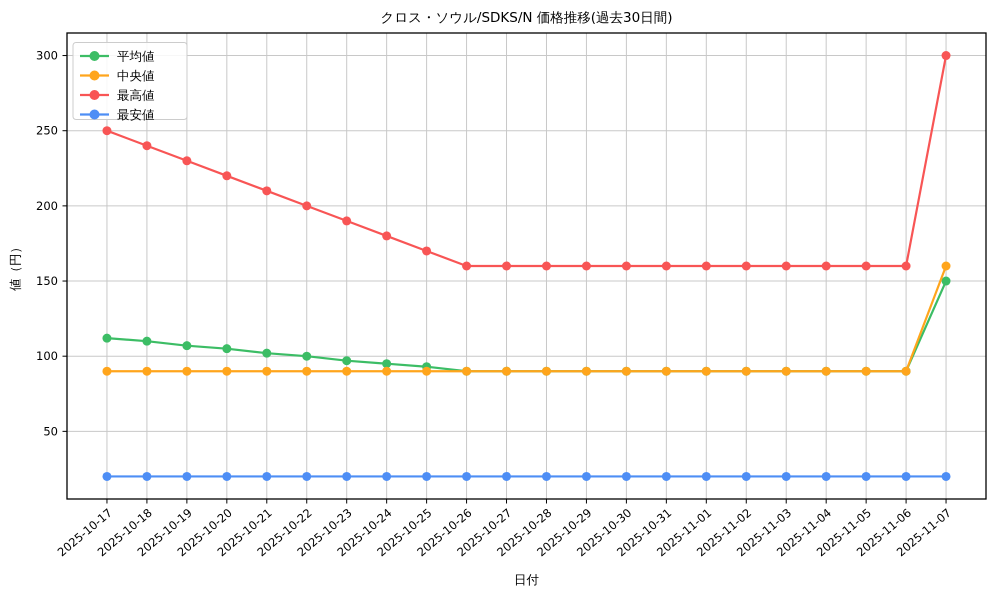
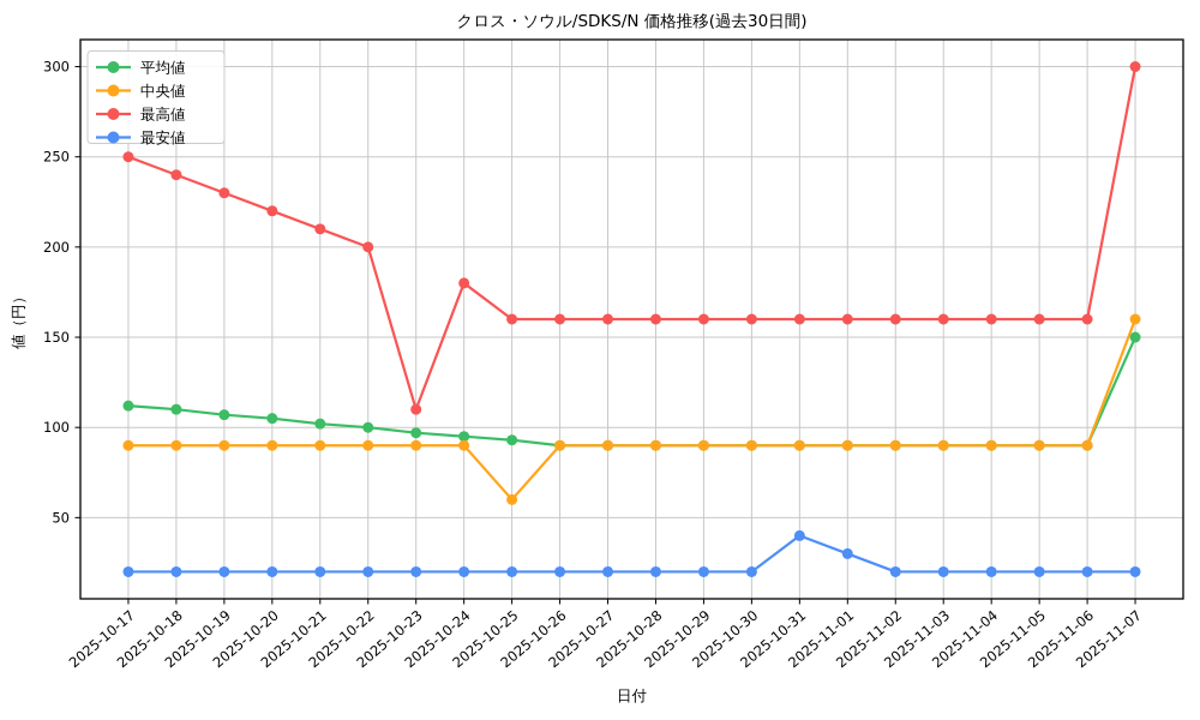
最高値/2025-10-23: 190 -> 110
中央値/2025-10-25: 90 -> 60
最高値/2025-10-25: 170 -> 160
最安値/2025-10-31: 20 -> 40
最安値/2025-11-01: 20 -> 30
